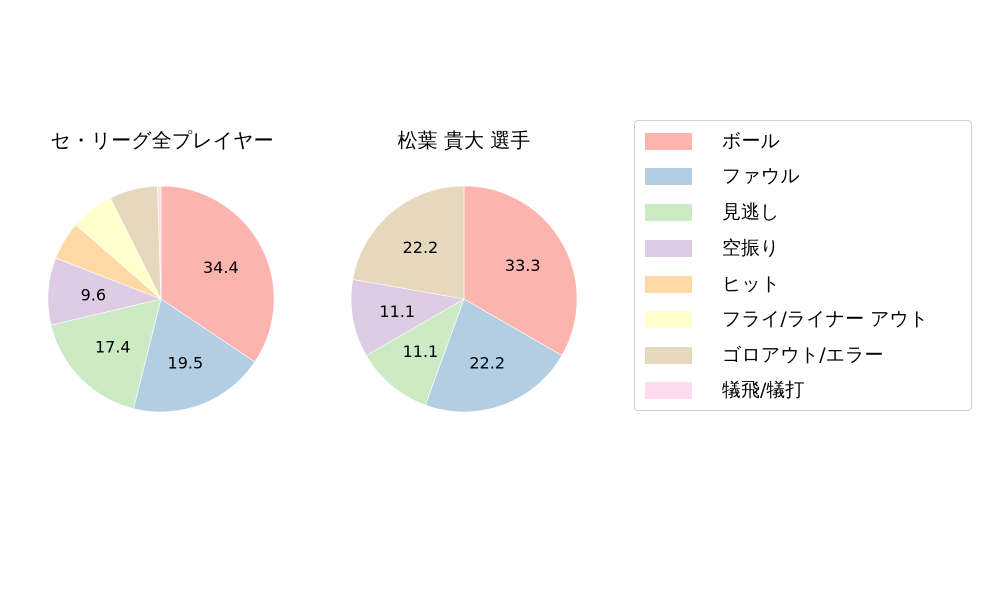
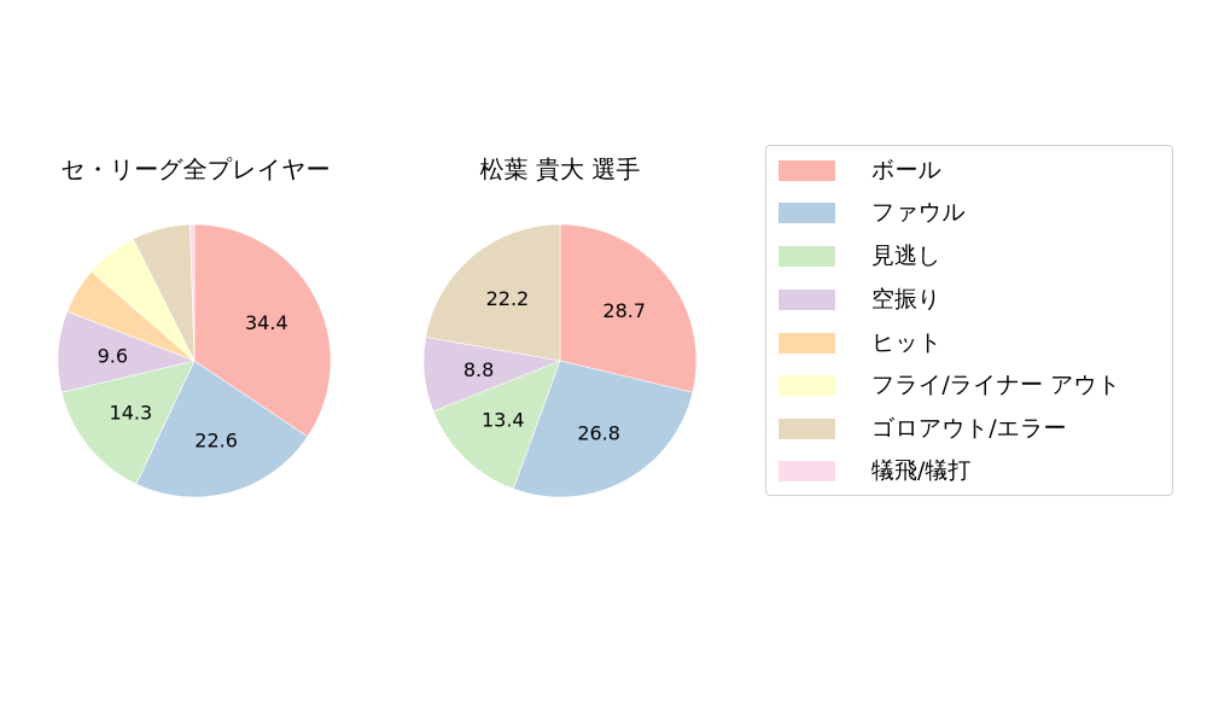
セ・リーグ全プレイヤー/ファウル: 19.5 -> 22.6
セ・リーグ全プレイヤー/見逃し: 17.4 -> 14.3
松葉 貴大 選手/ボール: 33.3 -> 28.7
松葉 貴大 選手/ファウル: 22.2 -> 26.8
松葉 貴大 選手/見逃し: 11.1 -> 13.4
松葉 貴大 選手/空振り: 11.1 -> 8.8
